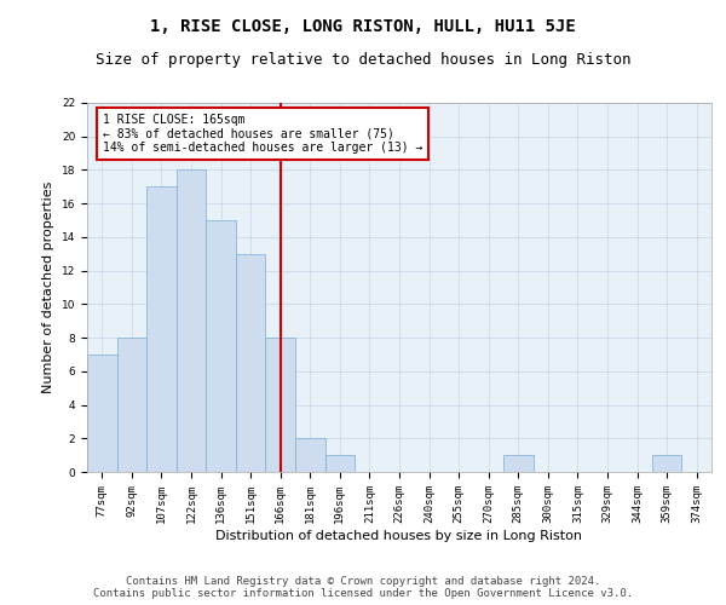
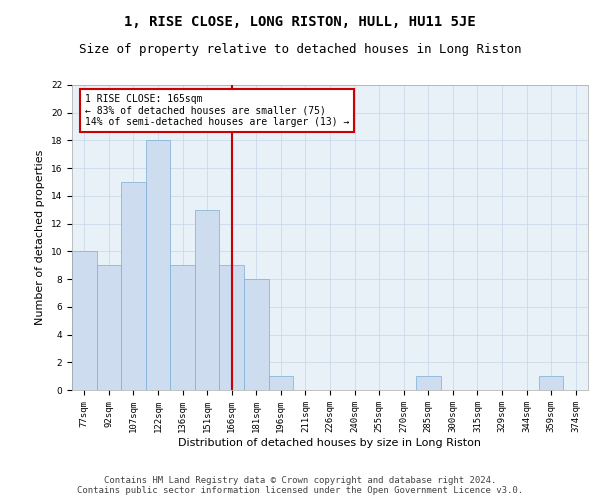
77sqm: 7 -> 10
92sqm: 8 -> 9
107sqm: 17 -> 15
136sqm: 15 -> 9
166sqm: 8 -> 9
181sqm: 2 -> 8
